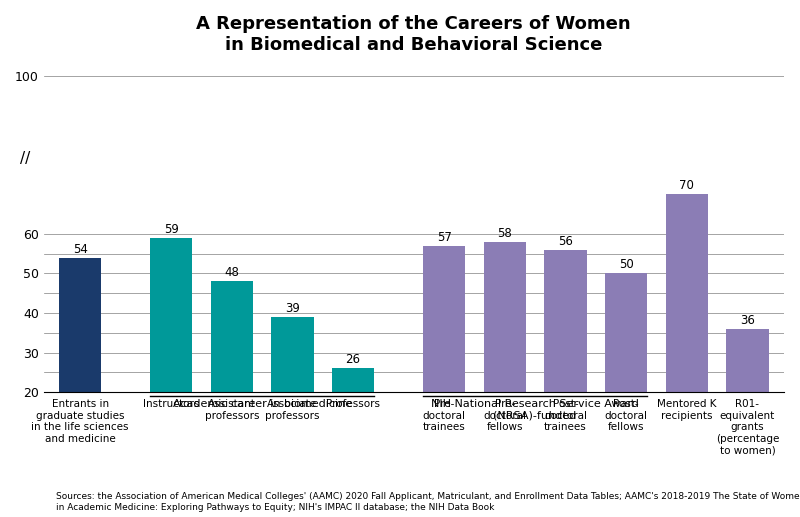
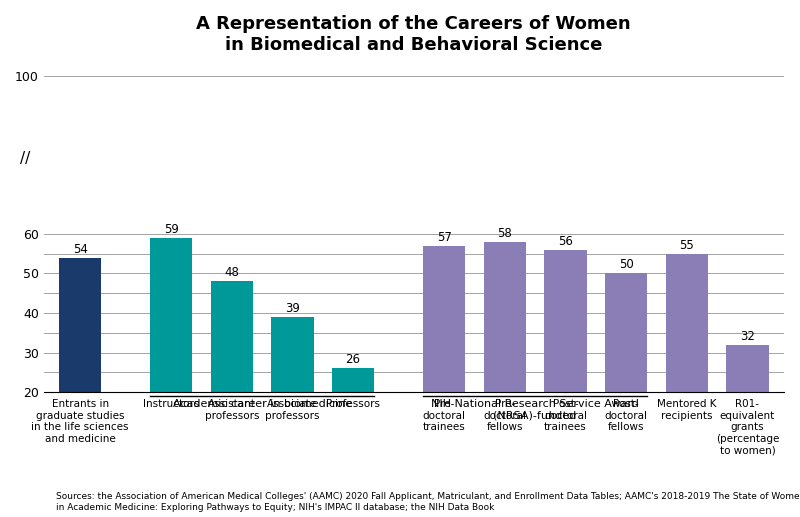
Mentored K recipients: 70 -> 55
R01- equivalent grants (percentage to women): 36 -> 32
